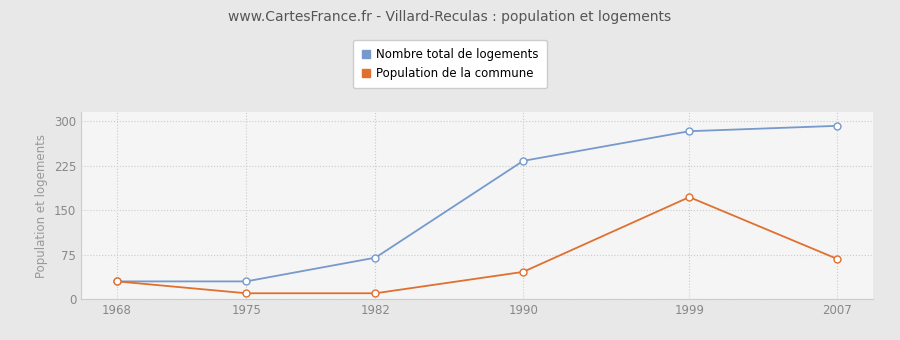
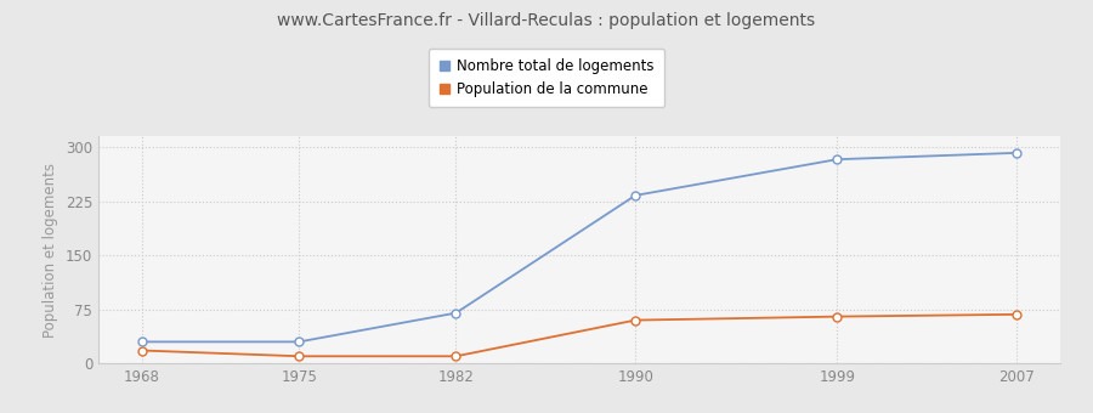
Population de la commune/1968: 30 -> 18
Population de la commune/1990: 46 -> 60
Population de la commune/1999: 172 -> 65
